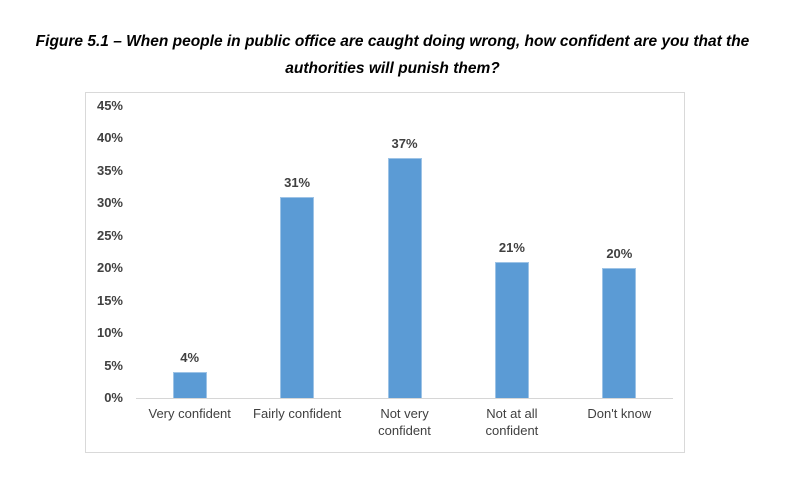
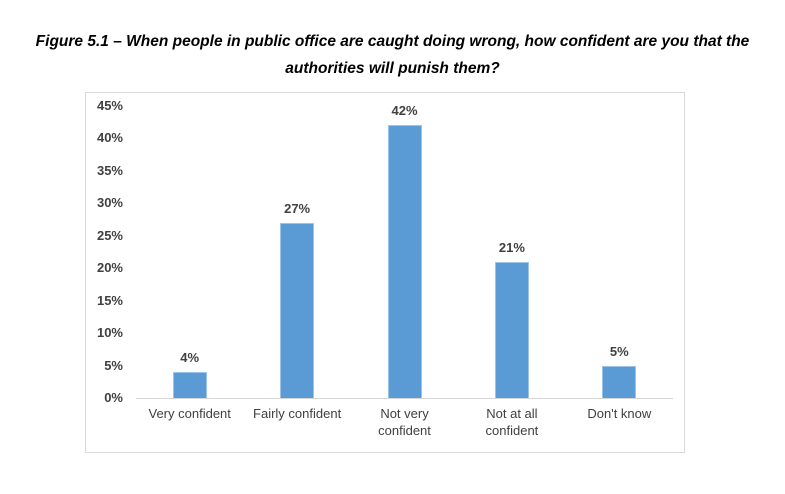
Fairly confident: 31% -> 27%
Not very confident: 37% -> 42%
Don't know: 20% -> 5%
